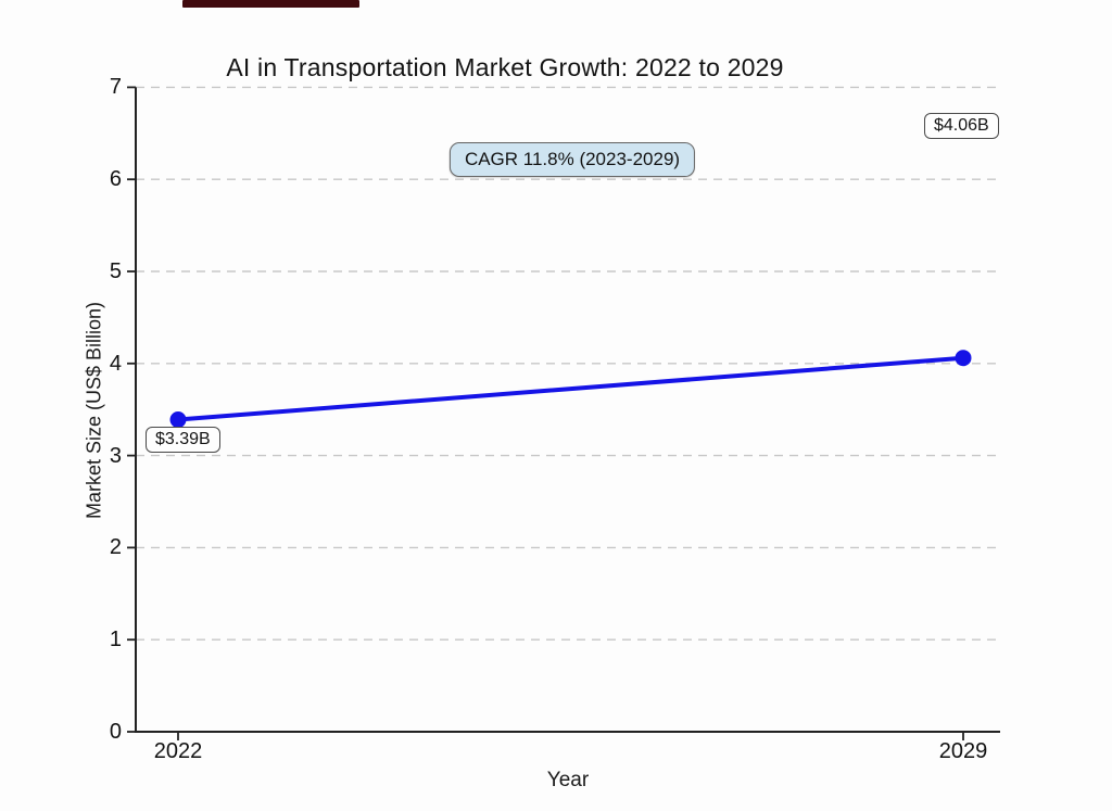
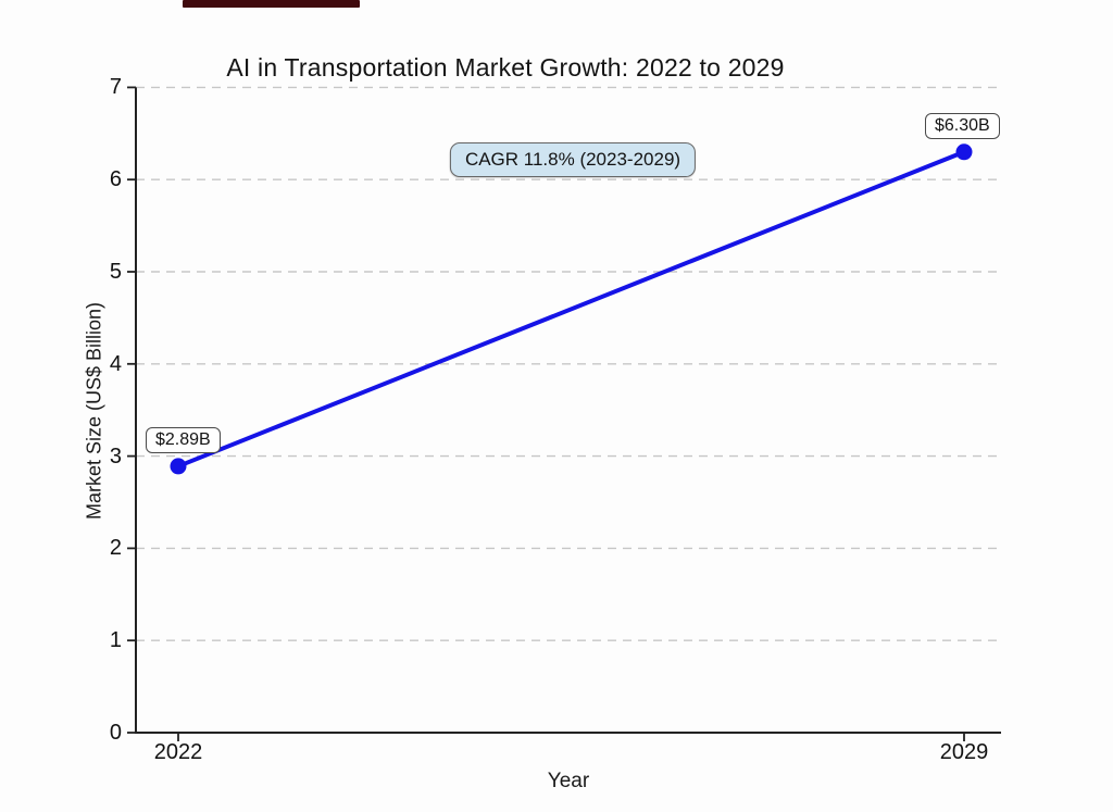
2022: $3.39B -> $2.89B
2029: $4.06B -> $6.30B
